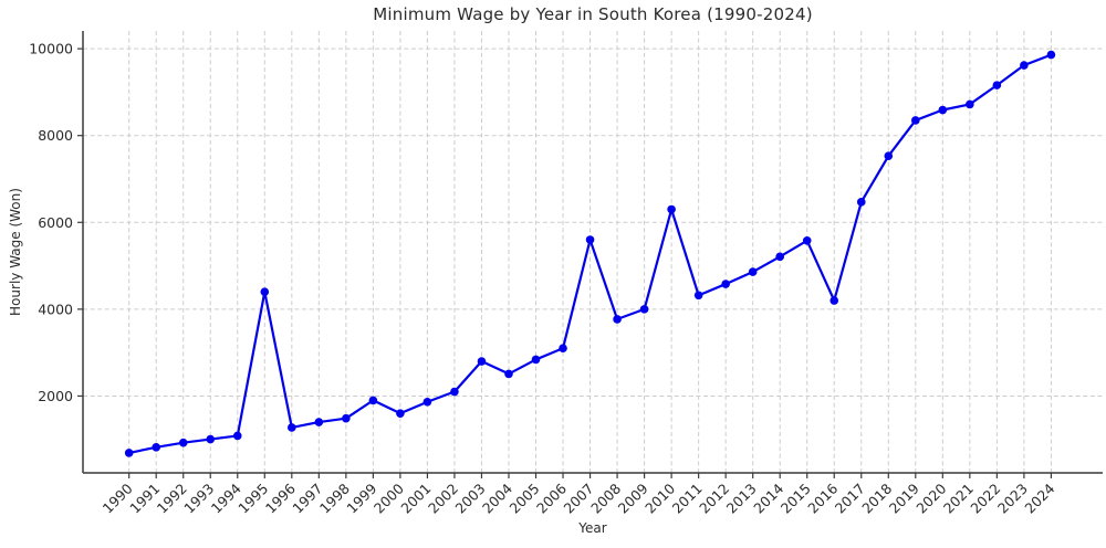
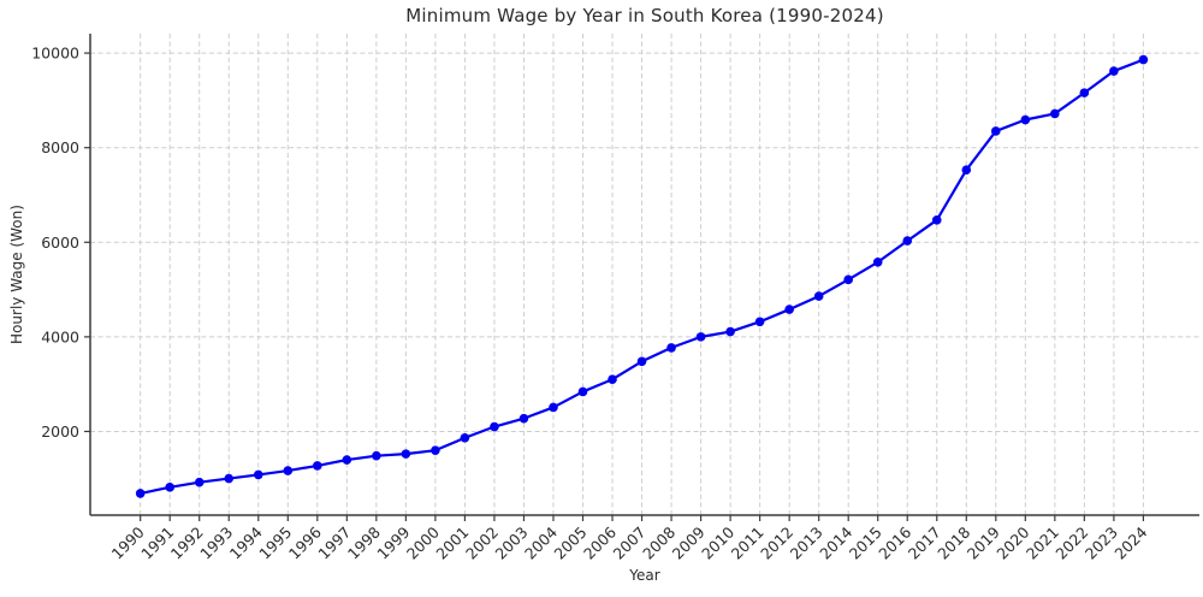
1995: 4400 -> 1200
1999: 1900 -> 1500
2003: 2800 -> 2300
2007: 5600 -> 3500
2010: 6300 -> 4100
2016: 4200 -> 6000
